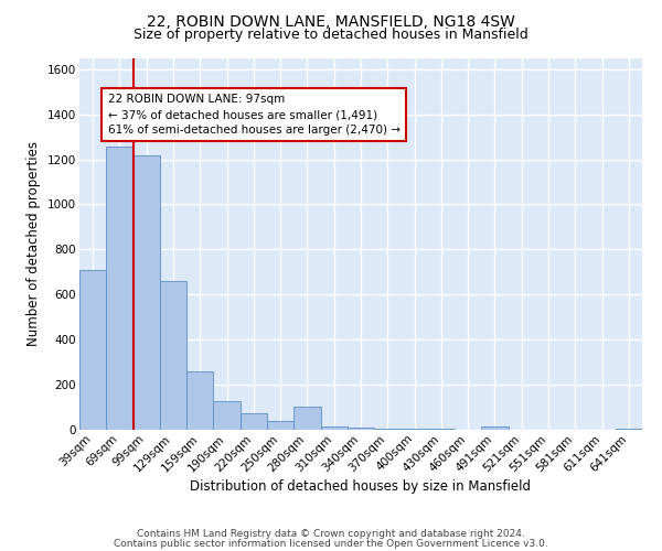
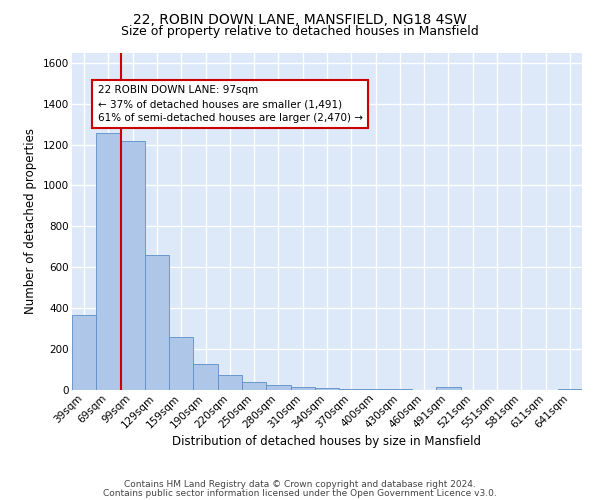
39sqm: 710 -> 365
280sqm: 105 -> 25
